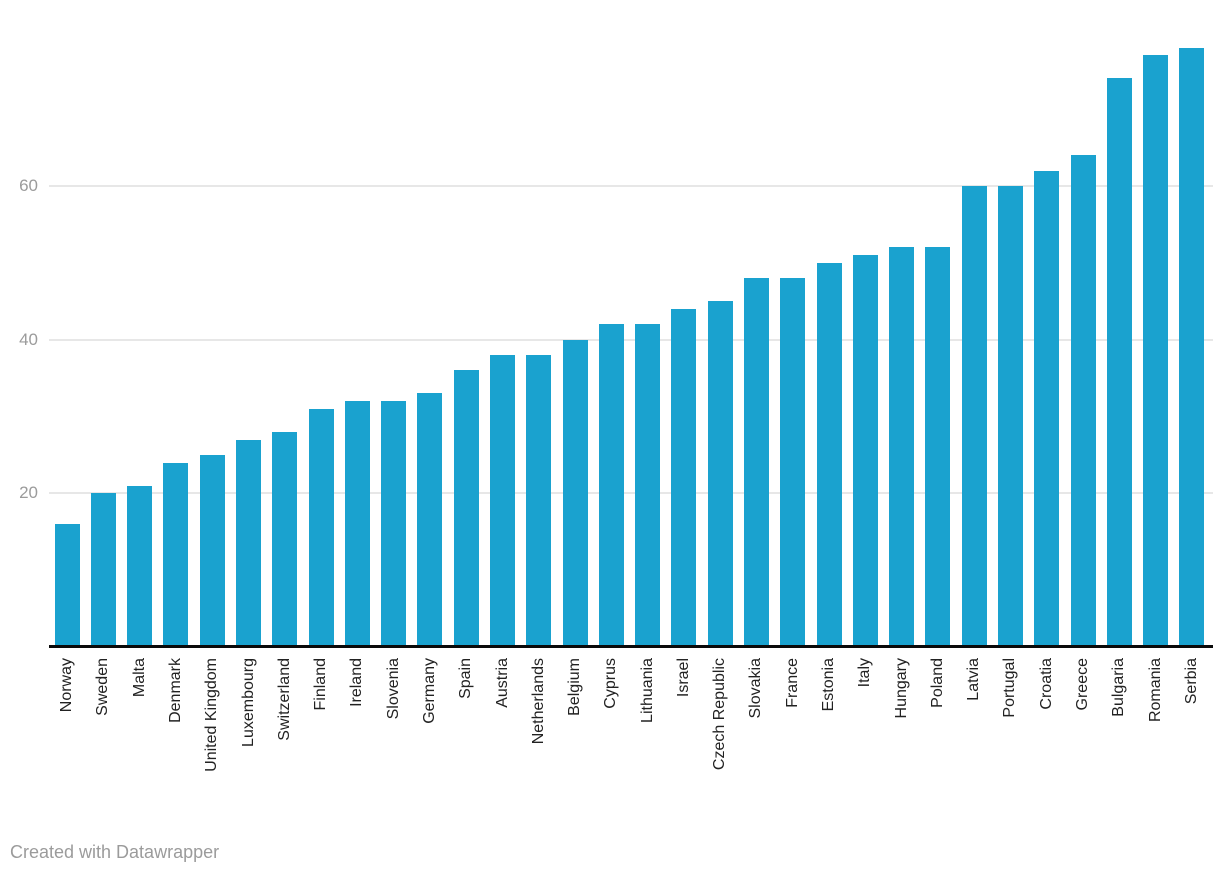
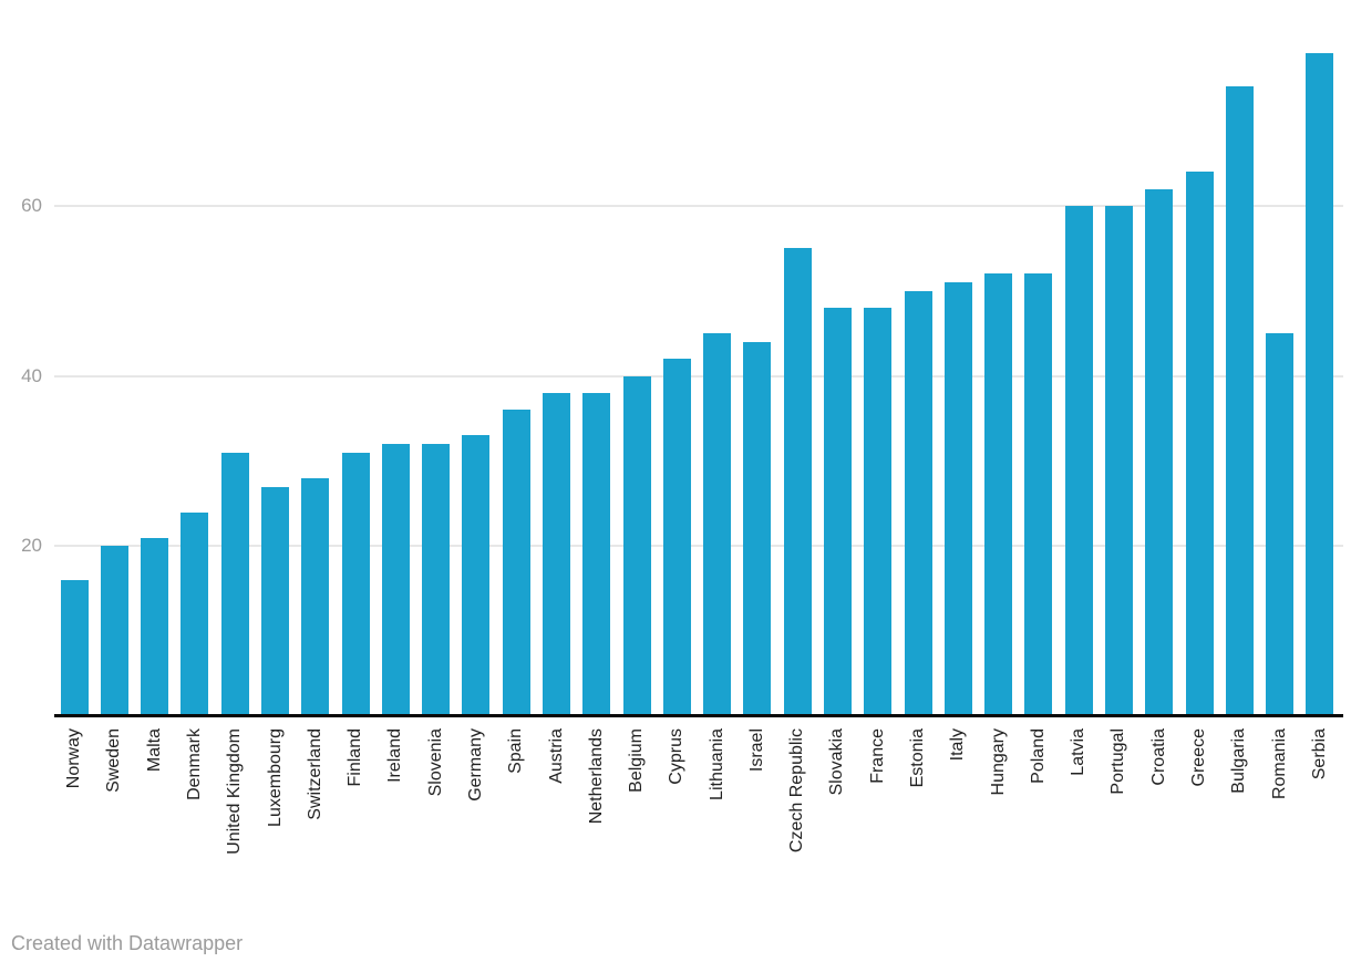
United Kingdom: 25 -> 31
Lithuania: 42 -> 45
Czech Republic: 45 -> 55
Romania: 77 -> 45
